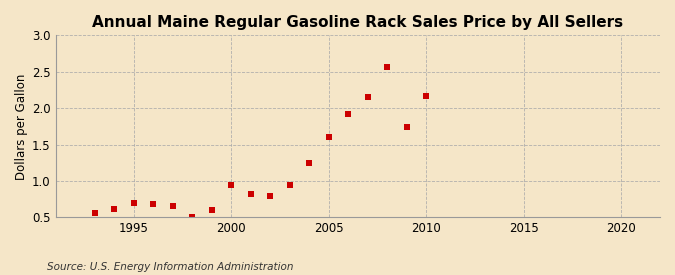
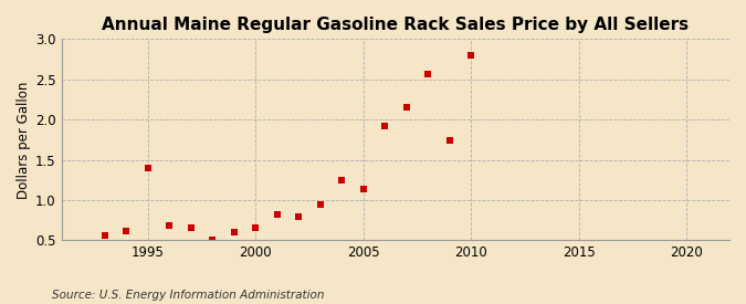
1995: 0.70 -> 1.40
2000: 0.94 -> 0.66
2005: 1.61 -> 1.14
2010: 2.17 -> 2.80
